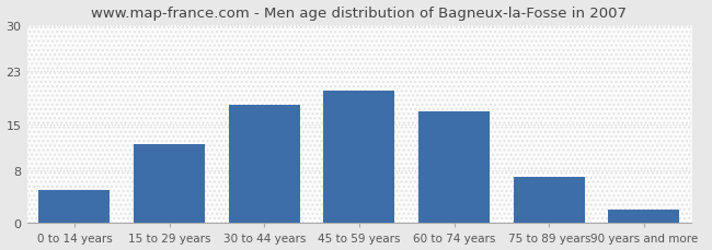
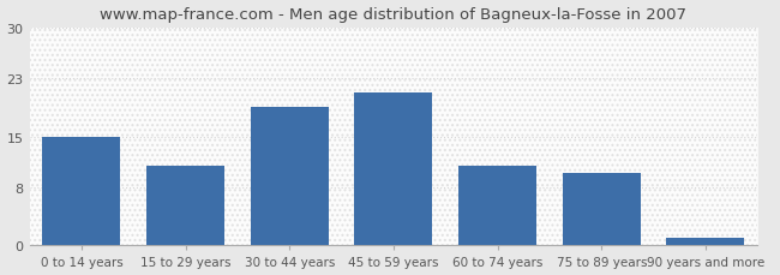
0 to 14 years: 5 -> 15
15 to 29 years: 12 -> 11
30 to 44 years: 18 -> 19
45 to 59 years: 20 -> 21
60 to 74 years: 17 -> 11
75 to 89 years: 7 -> 10
90 years and more: 2 -> 1
